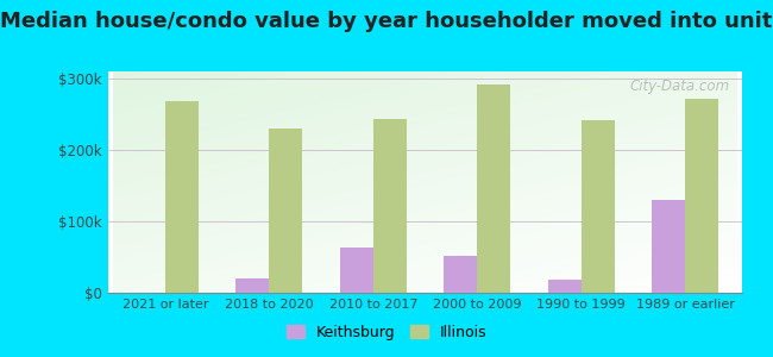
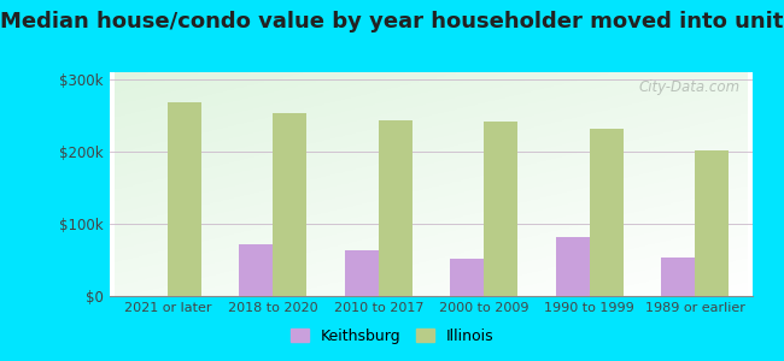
Keithsburg/2018 to 2020: $20k -> $72k
Illinois/2018 to 2020: $230k -> $254k
Illinois/2000 to 2009: $292k -> $241k
Keithsburg/1990 to 1999: $18k -> $82k
Illinois/1990 to 1999: $242k -> $232k
Keithsburg/1989 or earlier: $130k -> $53k
Illinois/1989 or earlier: $272k -> $201k
